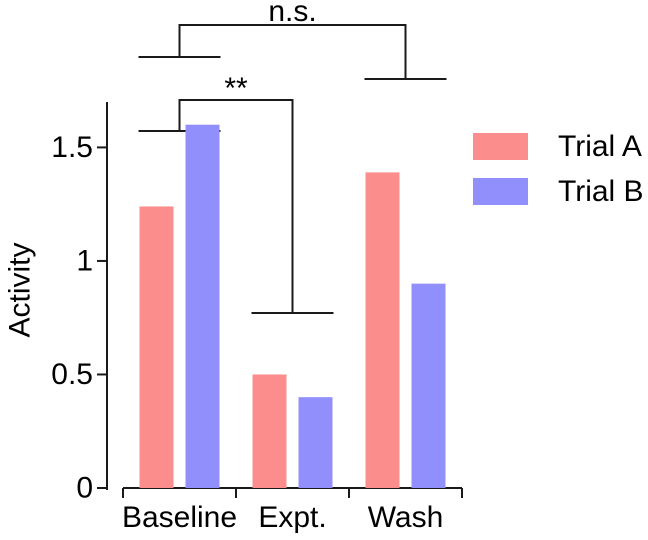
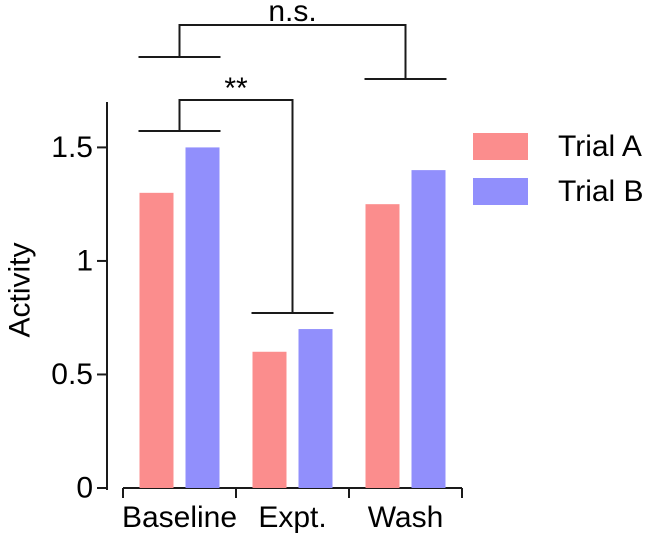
Trial A/Baseline: 1.24 -> 1.30
Trial B/Baseline: 1.6 -> 1.5
Trial A/Expt.: 0.50 -> 0.60
Trial B/Expt.: 0.4 -> 0.7
Trial A/Wash: 1.39 -> 1.25
Trial B/Wash: 0.9 -> 1.4
